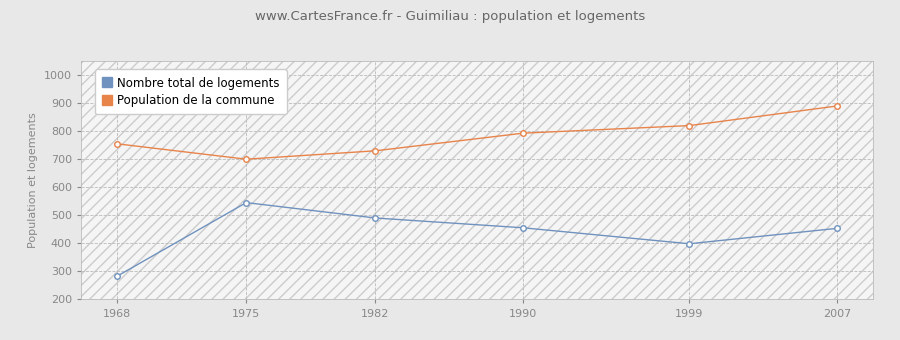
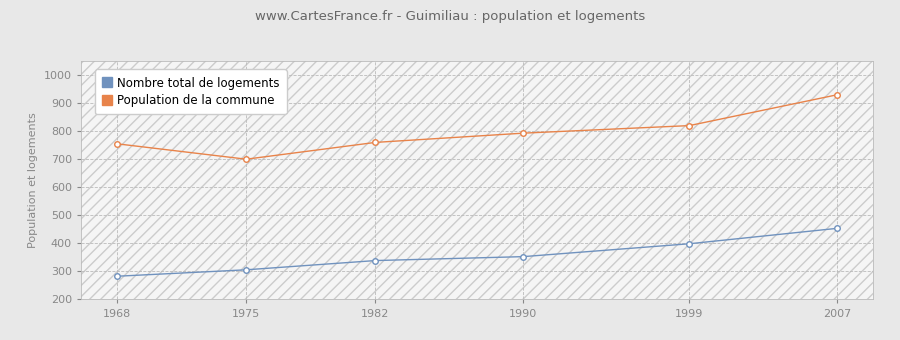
Nombre total de logements/1975: 545 -> 305
Nombre total de logements/1982: 490 -> 338
Population de la commune/1982: 730 -> 760
Nombre total de logements/1990: 455 -> 352
Population de la commune/2007: 890 -> 930
